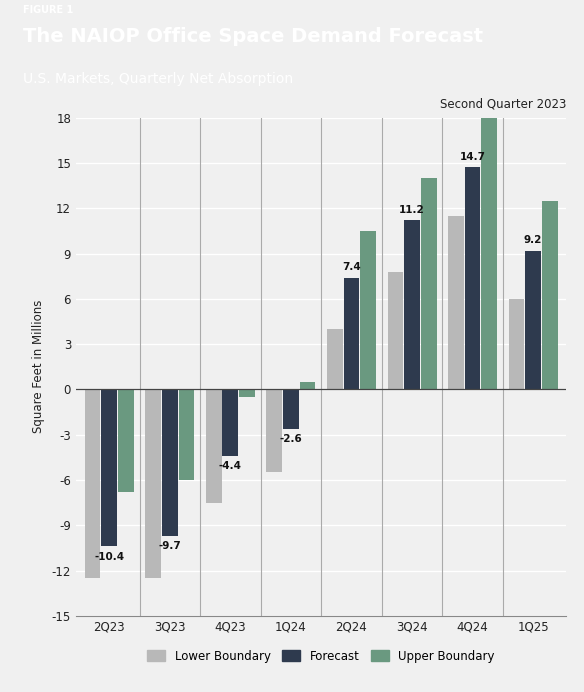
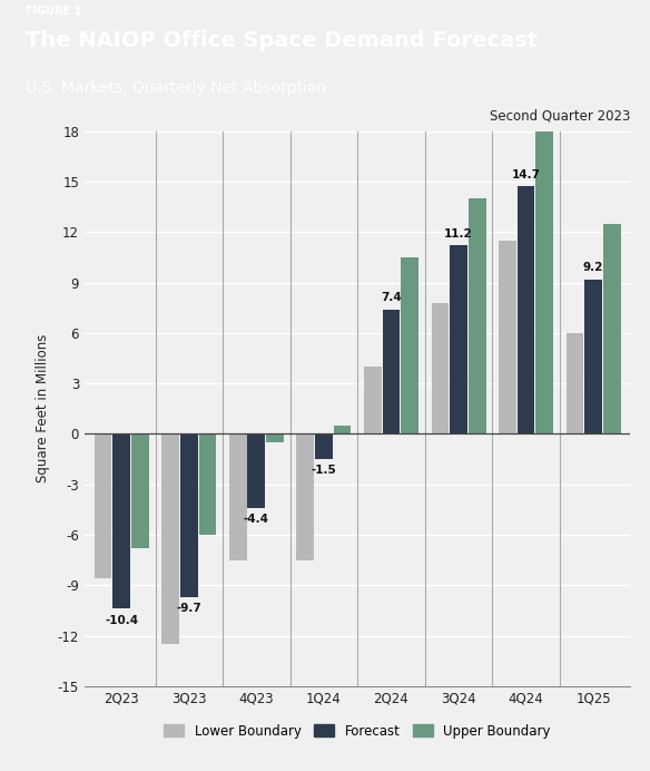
Lower Boundary/2Q23: -12.5 -> -8.6
Lower Boundary/1Q24: -5.5 -> -7.5
Forecast/1Q24: -2.6 -> -1.5
